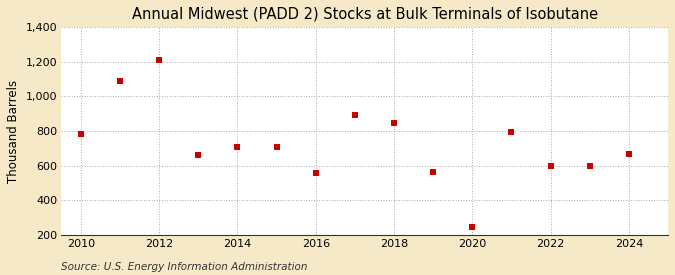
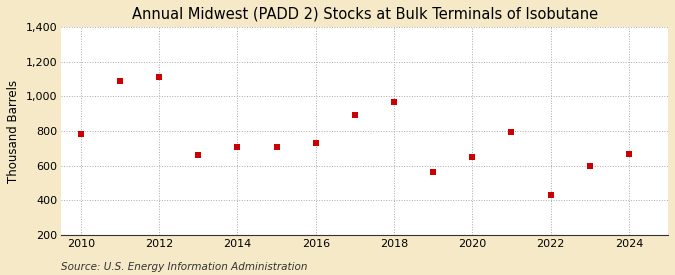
2012: 1,210 -> 1,110
2016: 560 -> 730
2018: 840 -> 970
2020: 240 -> 650
2022: 600 -> 430
